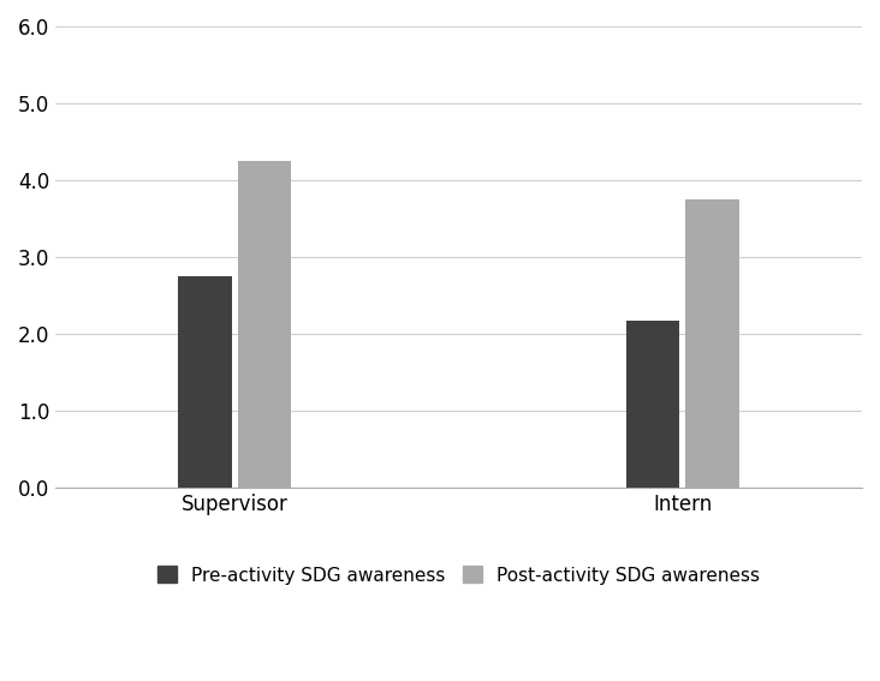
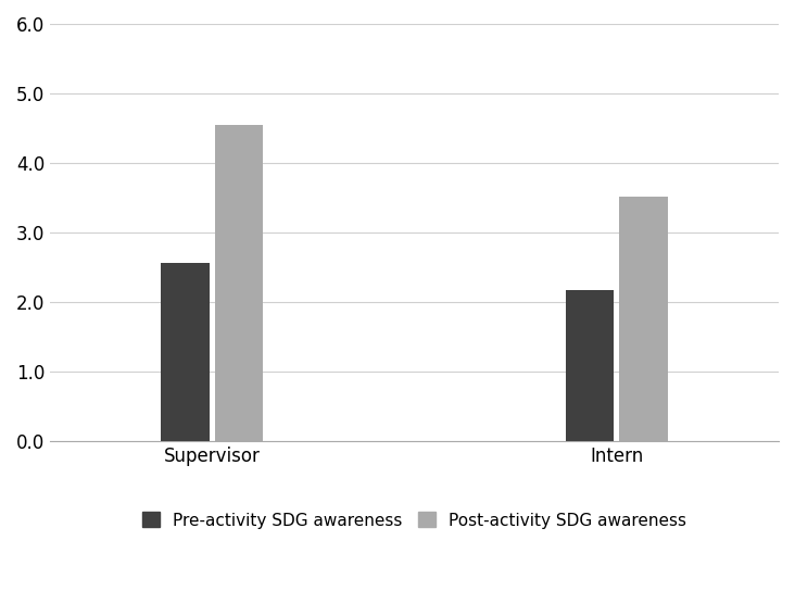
Pre-activity SDG awareness/Supervisor: 2.75 -> 2.56
Post-activity SDG awareness/Supervisor: 4.25 -> 4.54
Post-activity SDG awareness/Intern: 3.75 -> 3.52
